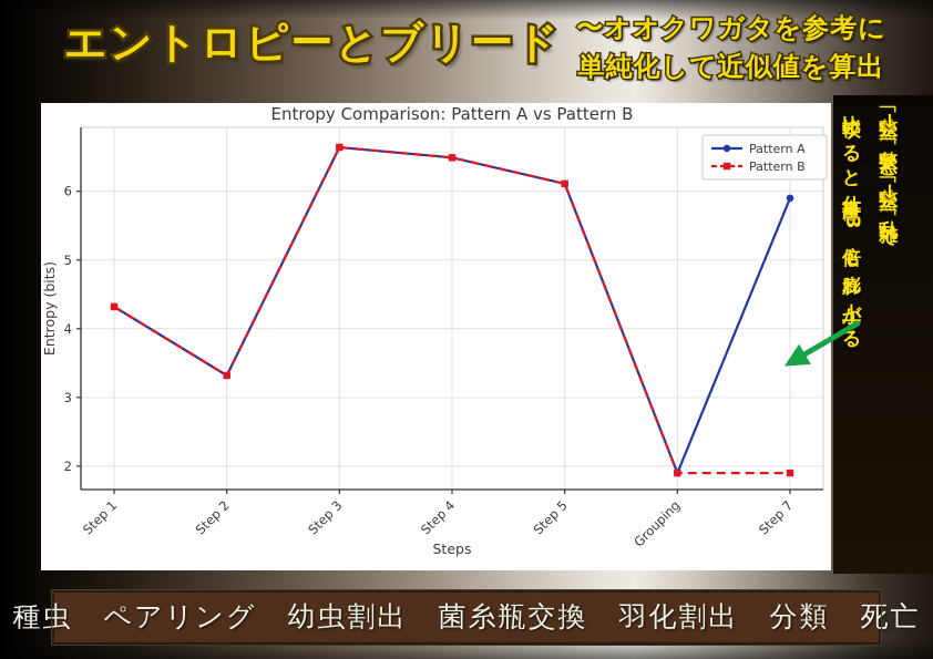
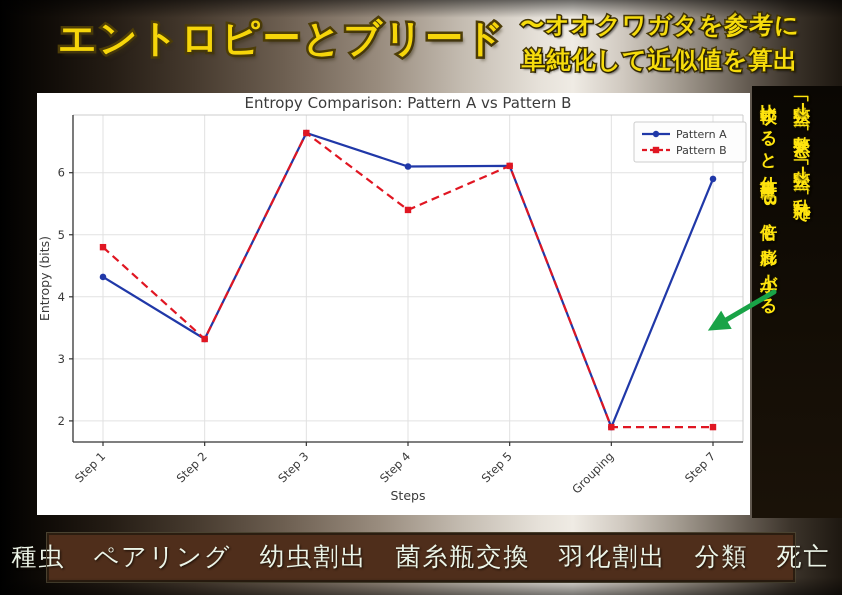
Pattern B/Step 1: 4.3 -> 4.8
Pattern A/Step 4: 6.5 -> 6.1
Pattern B/Step 4: 6.5 -> 5.4
